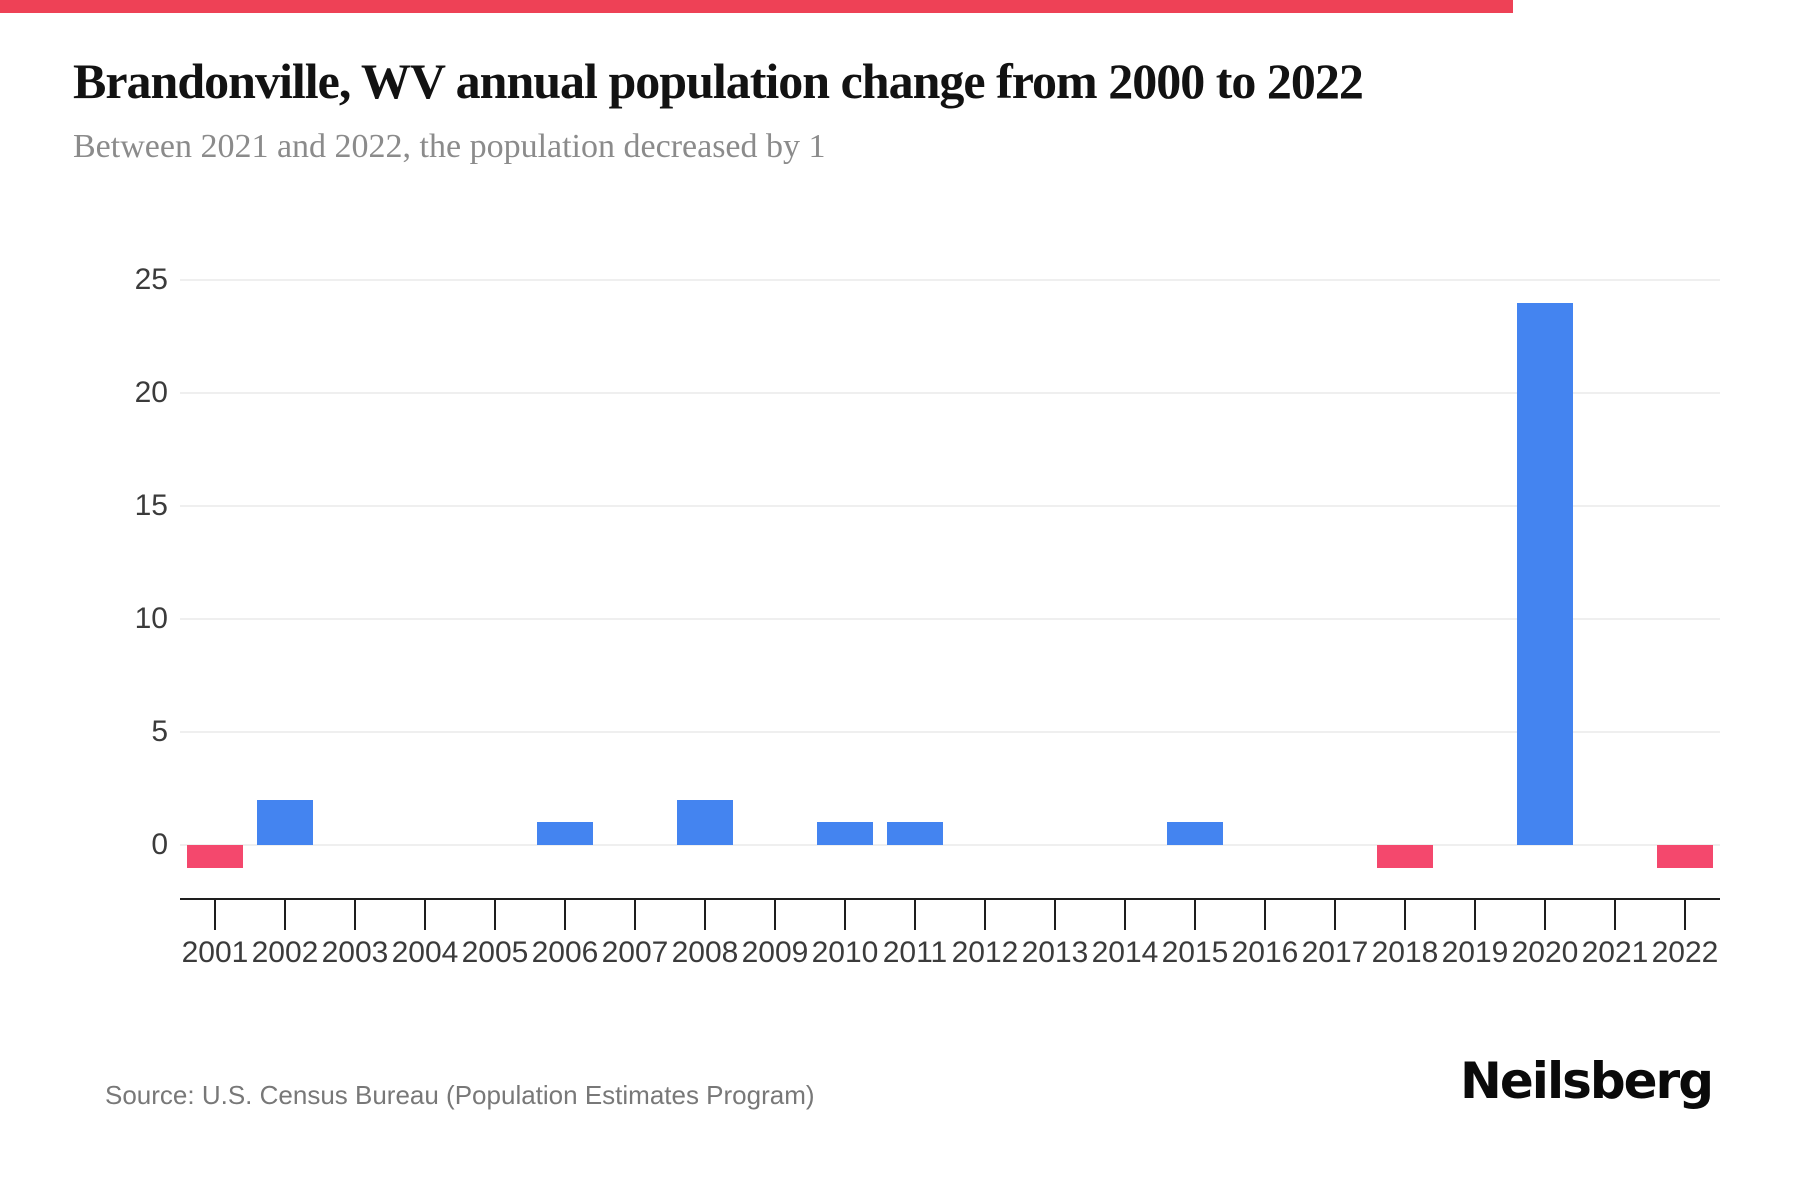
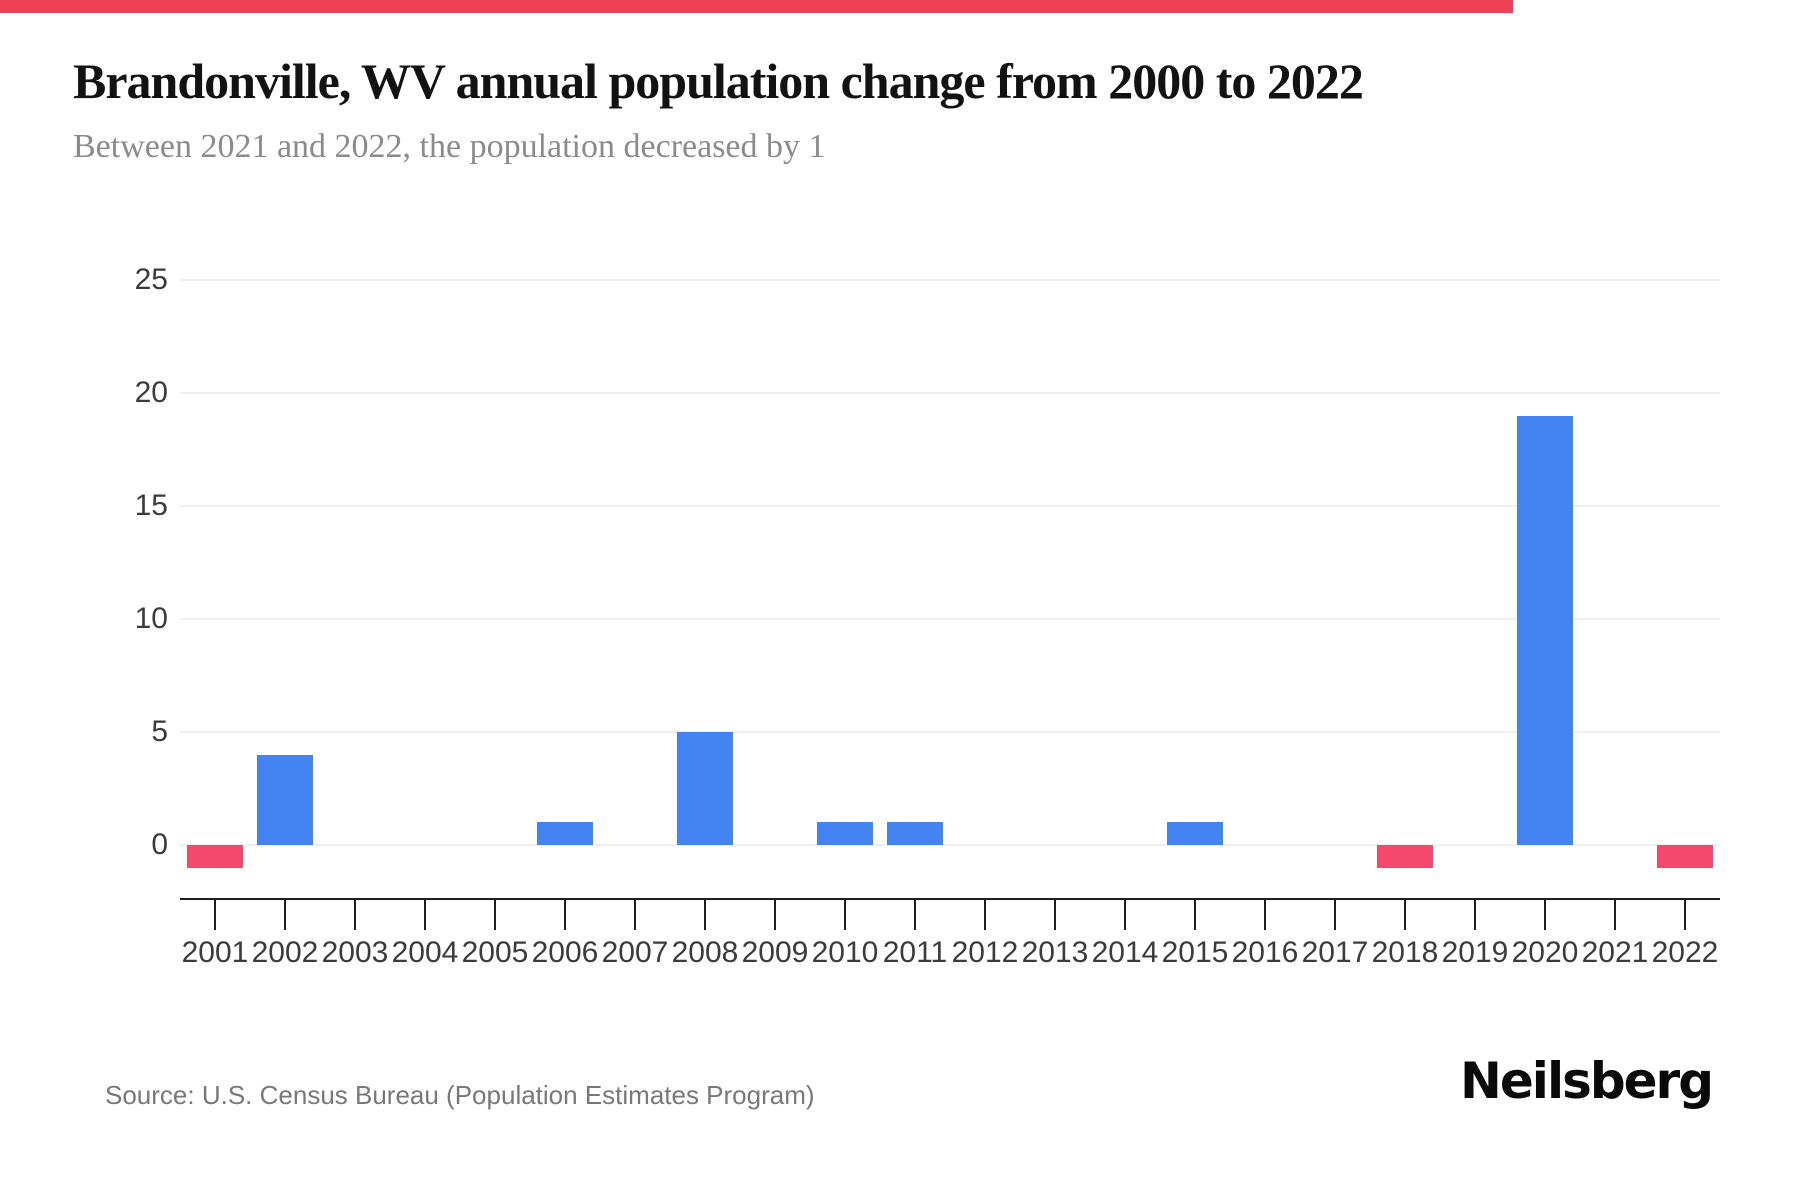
2002: 2 -> 4
2008: 2 -> 5
2020: 24 -> 19
